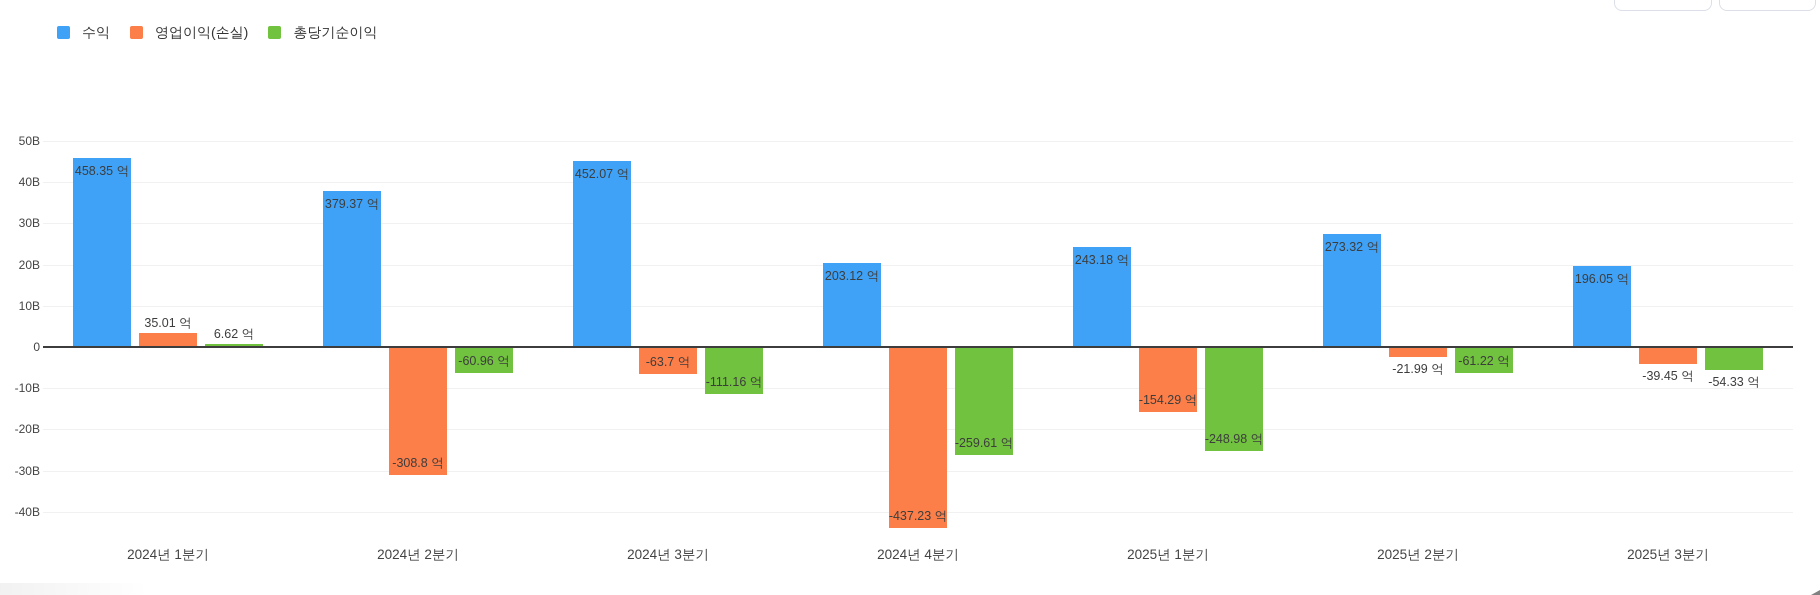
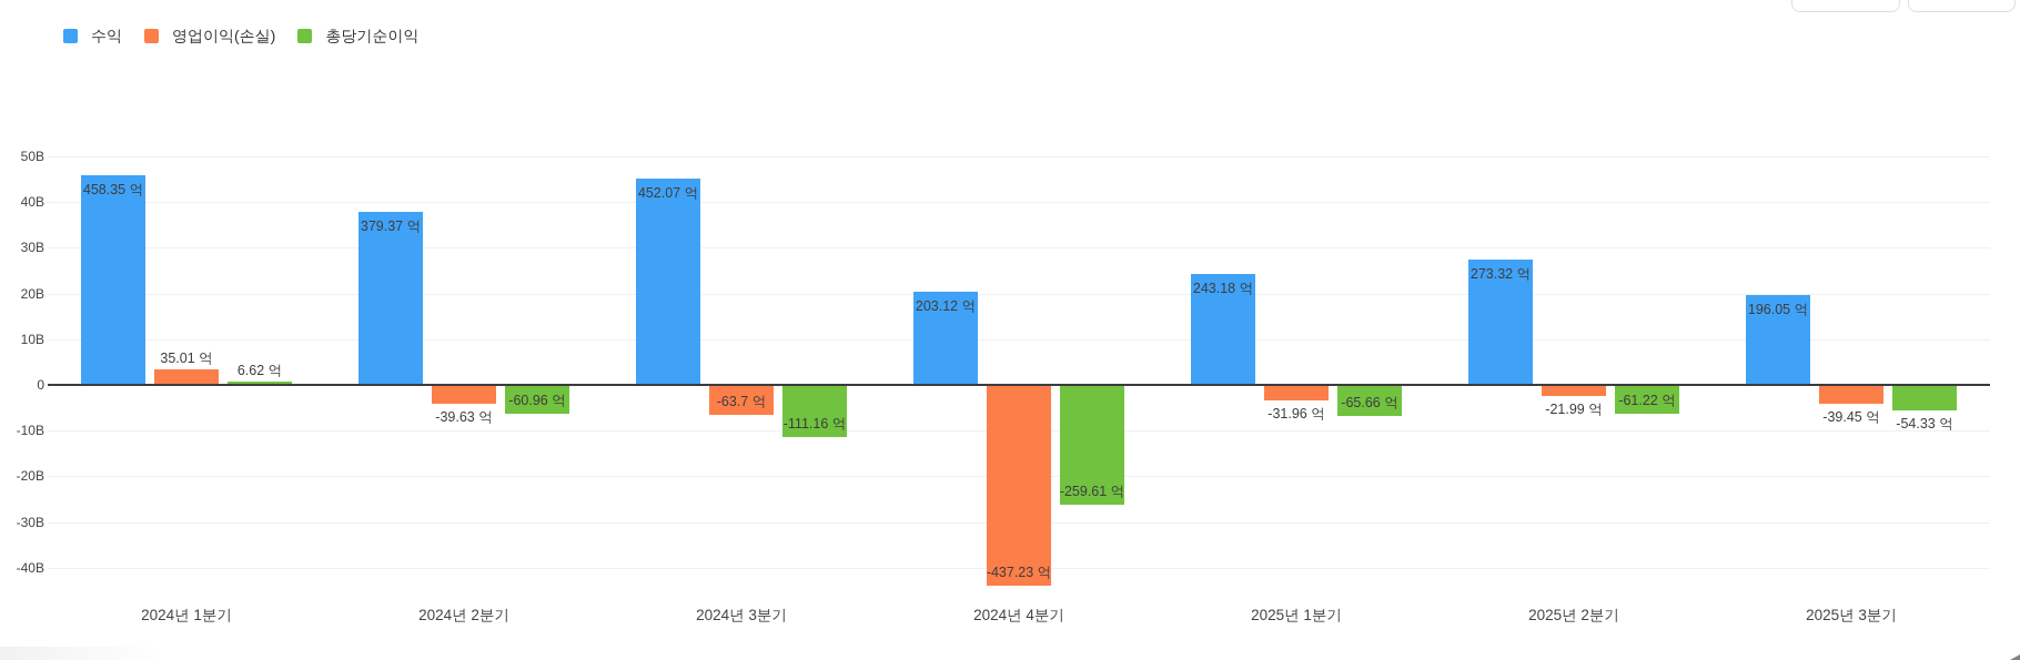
영업이익(손실)/2024년 2분기: -308.8 -> -39.63
영업이익(손실)/2025년 1분기: -154.29 -> -31.96
총당기순이익/2025년 1분기: -248.98 -> -65.66
